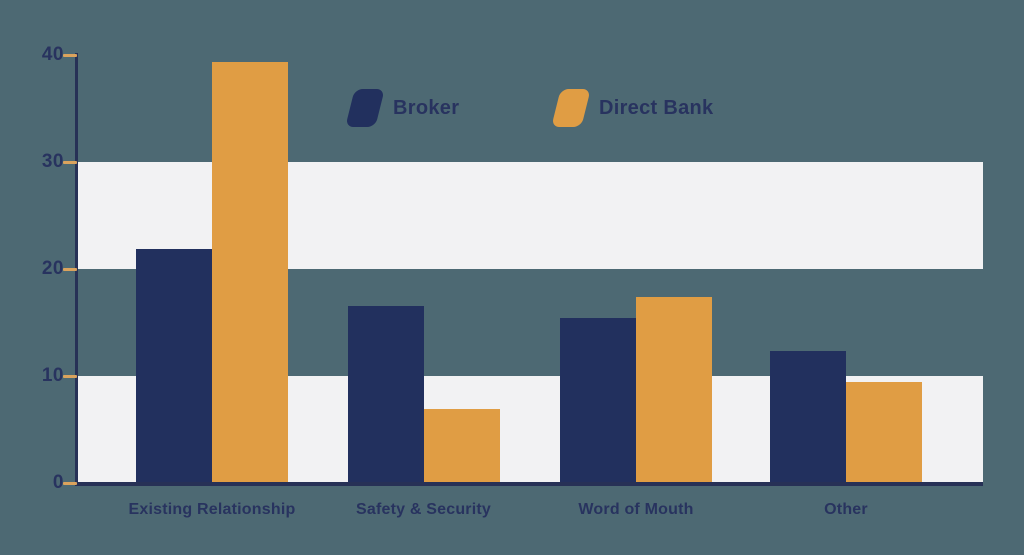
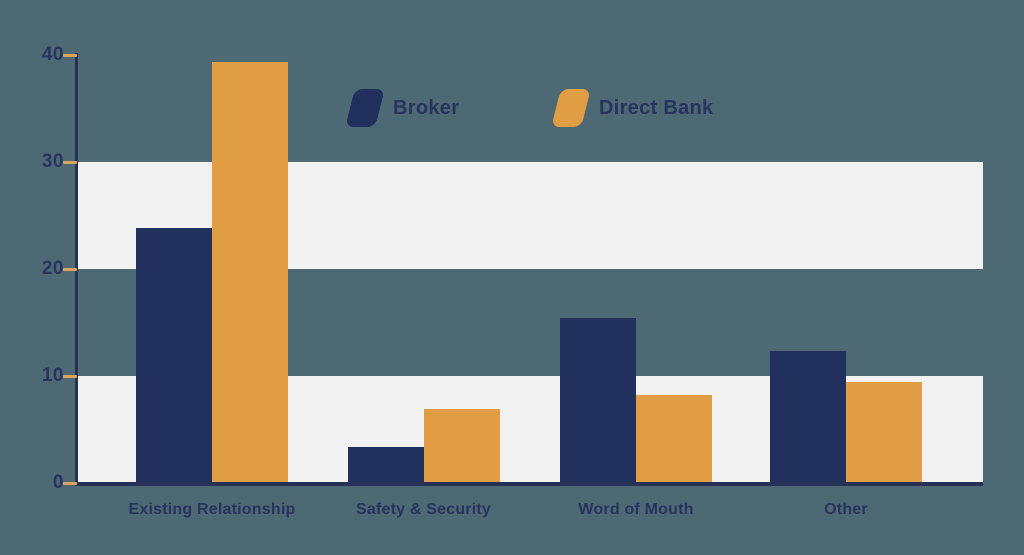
Broker/Existing Relationship: 21.9 -> 23.8
Broker/Safety & Security: 16.5 -> 3.4
Direct Bank/Word of Mouth: 17.4 -> 8.2
